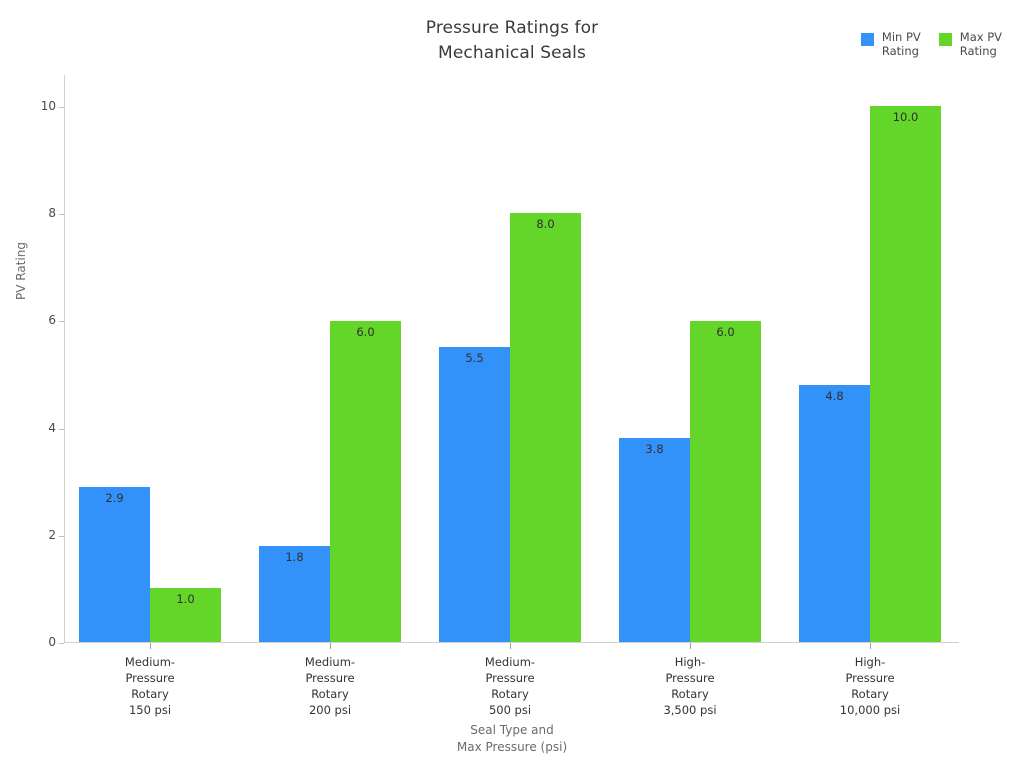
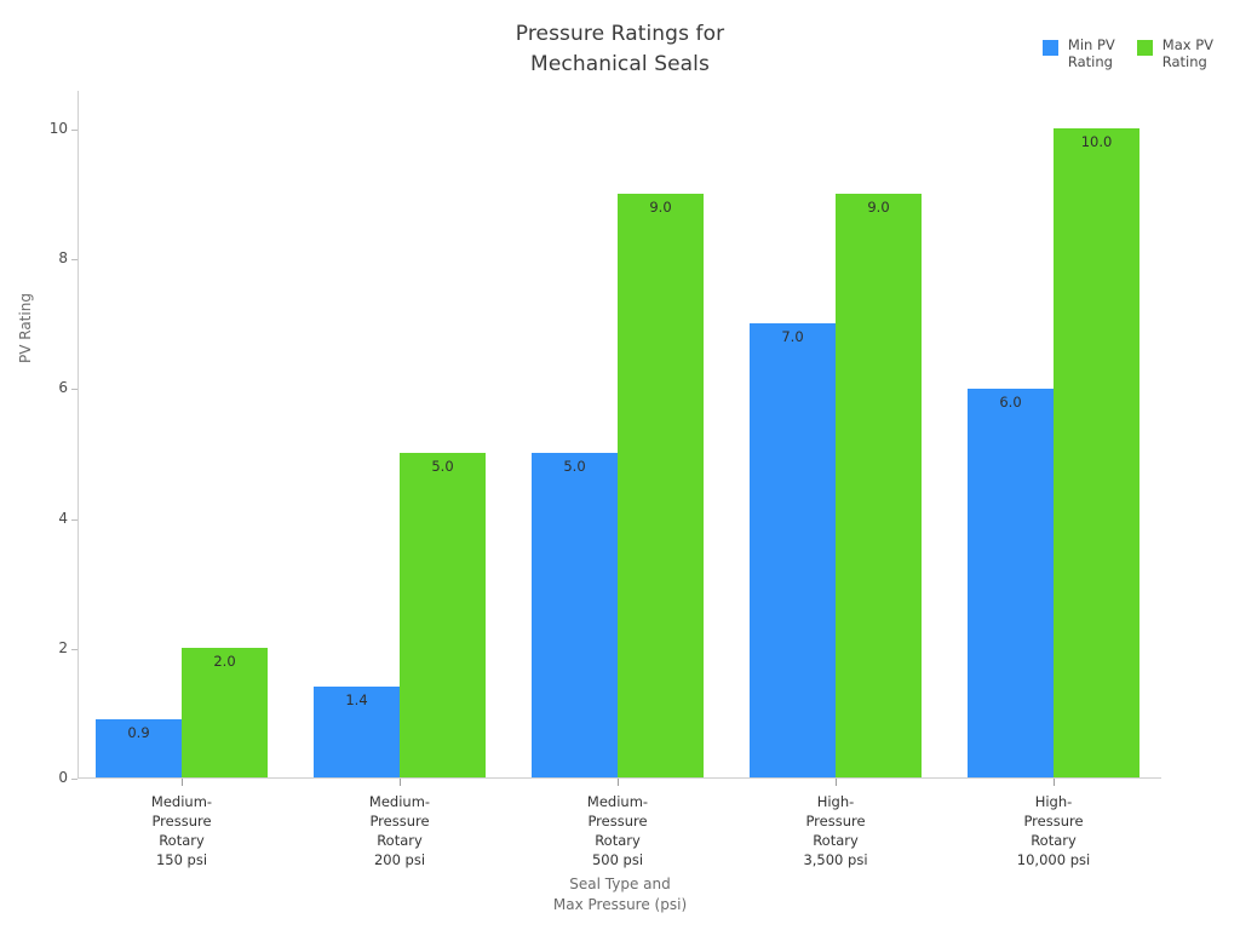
Min PV Rating/Medium- Pressure Rotary 150 psi: 2.9 -> 0.9
Max PV Rating/Medium- Pressure Rotary 150 psi: 1.0 -> 2.0
Min PV Rating/Medium- Pressure Rotary 200 psi: 1.8 -> 1.4
Max PV Rating/Medium- Pressure Rotary 200 psi: 6.0 -> 5.0
Min PV Rating/Medium- Pressure Rotary 500 psi: 5.5 -> 5.0
Max PV Rating/Medium- Pressure Rotary 500 psi: 8.0 -> 9.0
Min PV Rating/High- Pressure Rotary 3,500 psi: 3.8 -> 7.0
Max PV Rating/High- Pressure Rotary 3,500 psi: 6.0 -> 9.0
Min PV Rating/High- Pressure Rotary 10,000 psi: 4.8 -> 6.0
